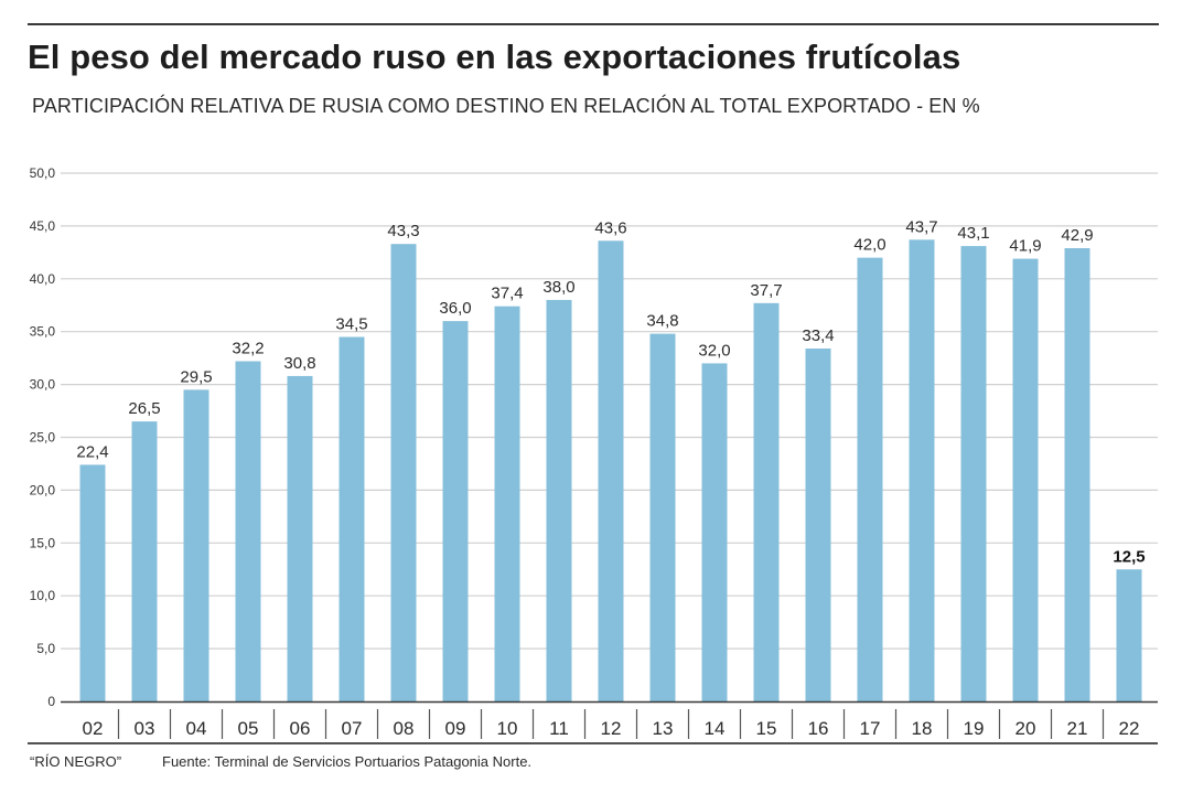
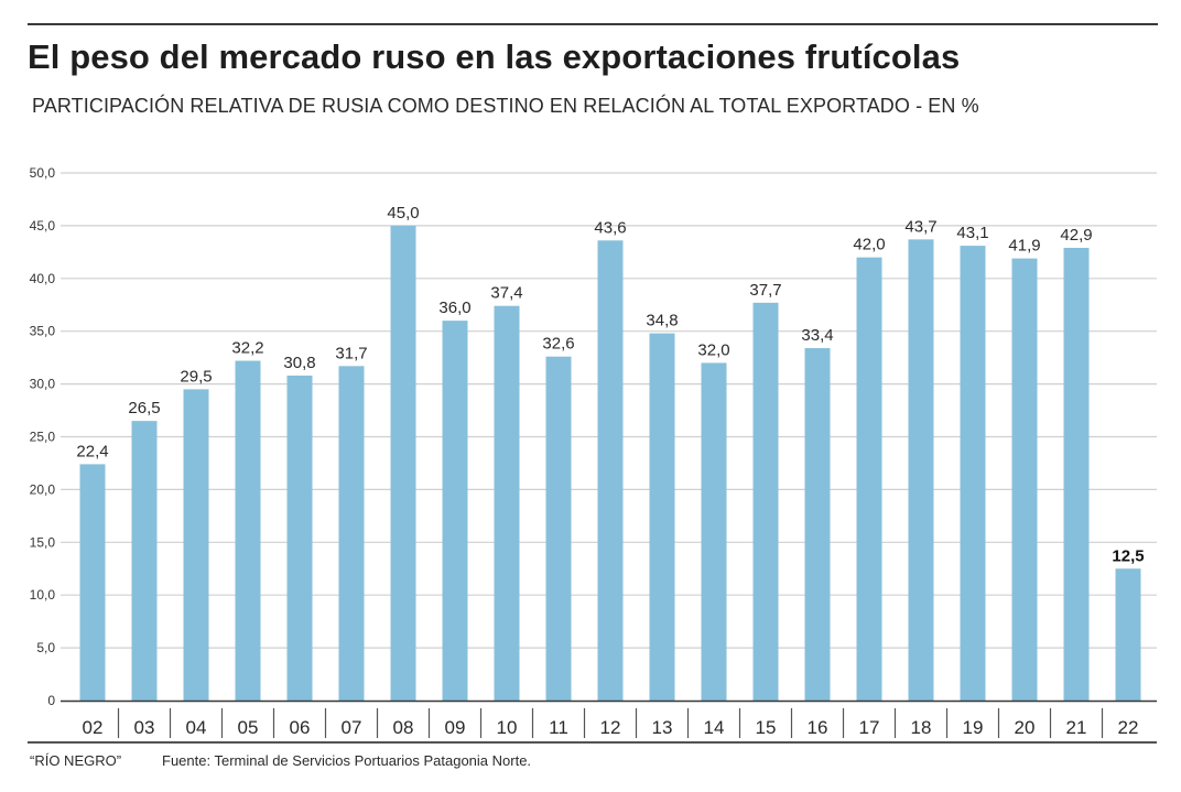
07: 34,5 -> 31,7
08: 43,3 -> 45,0
11: 38,0 -> 32,6
